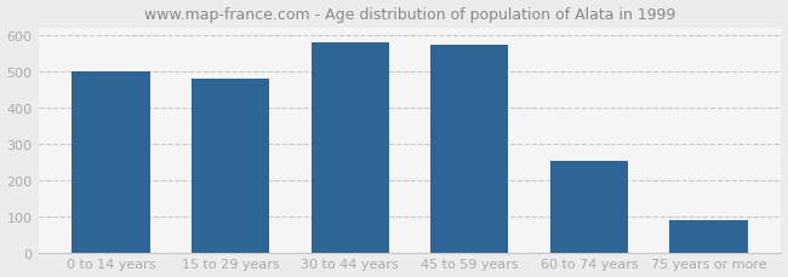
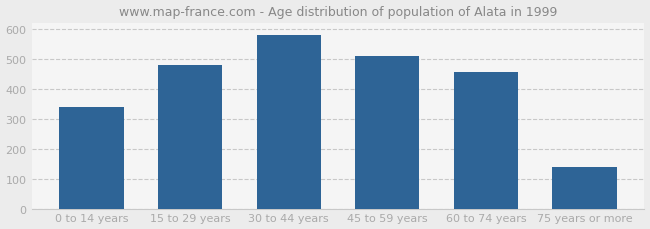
0 to 14 years: 500 -> 340
45 to 59 years: 573 -> 510
60 to 74 years: 251 -> 455
75 years or more: 88 -> 140
